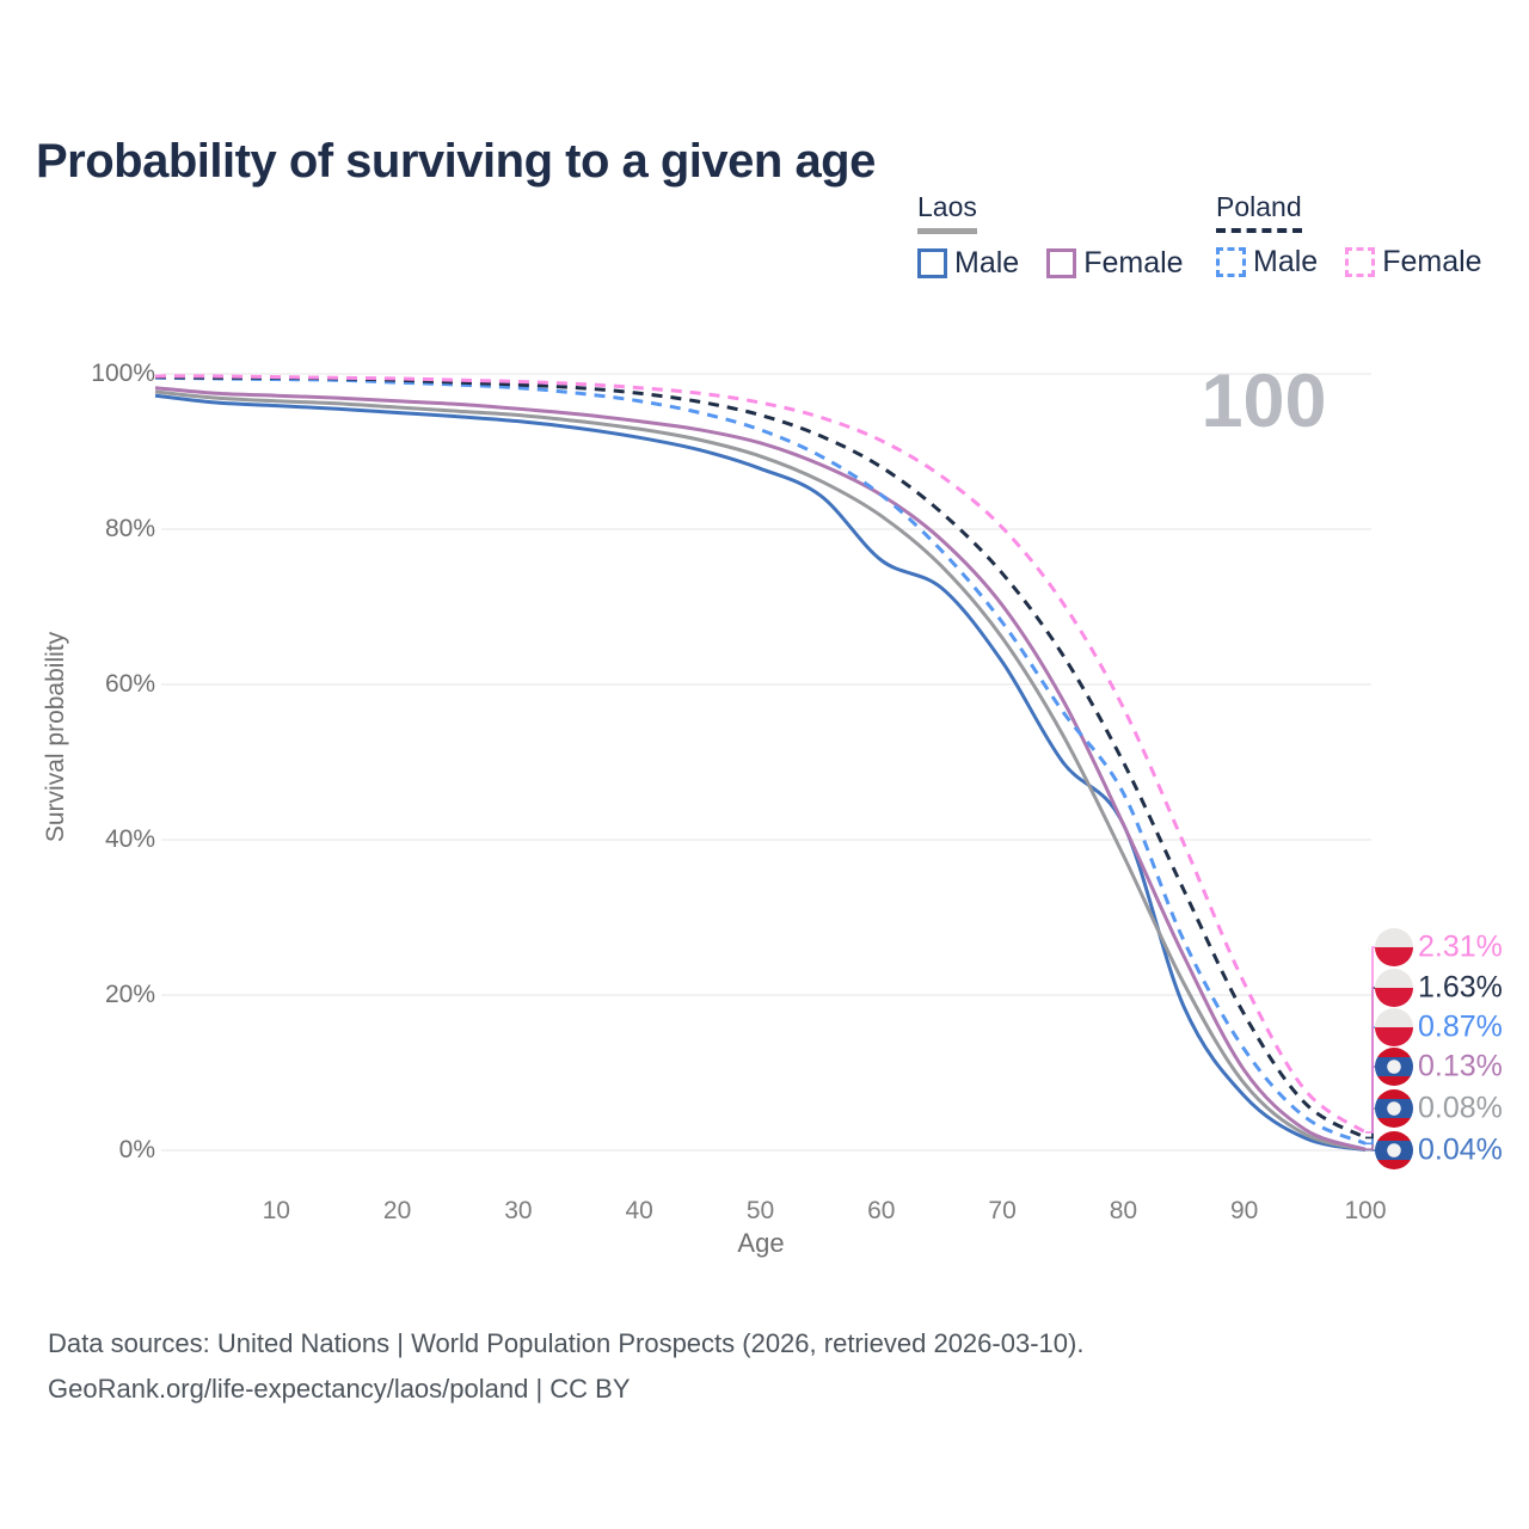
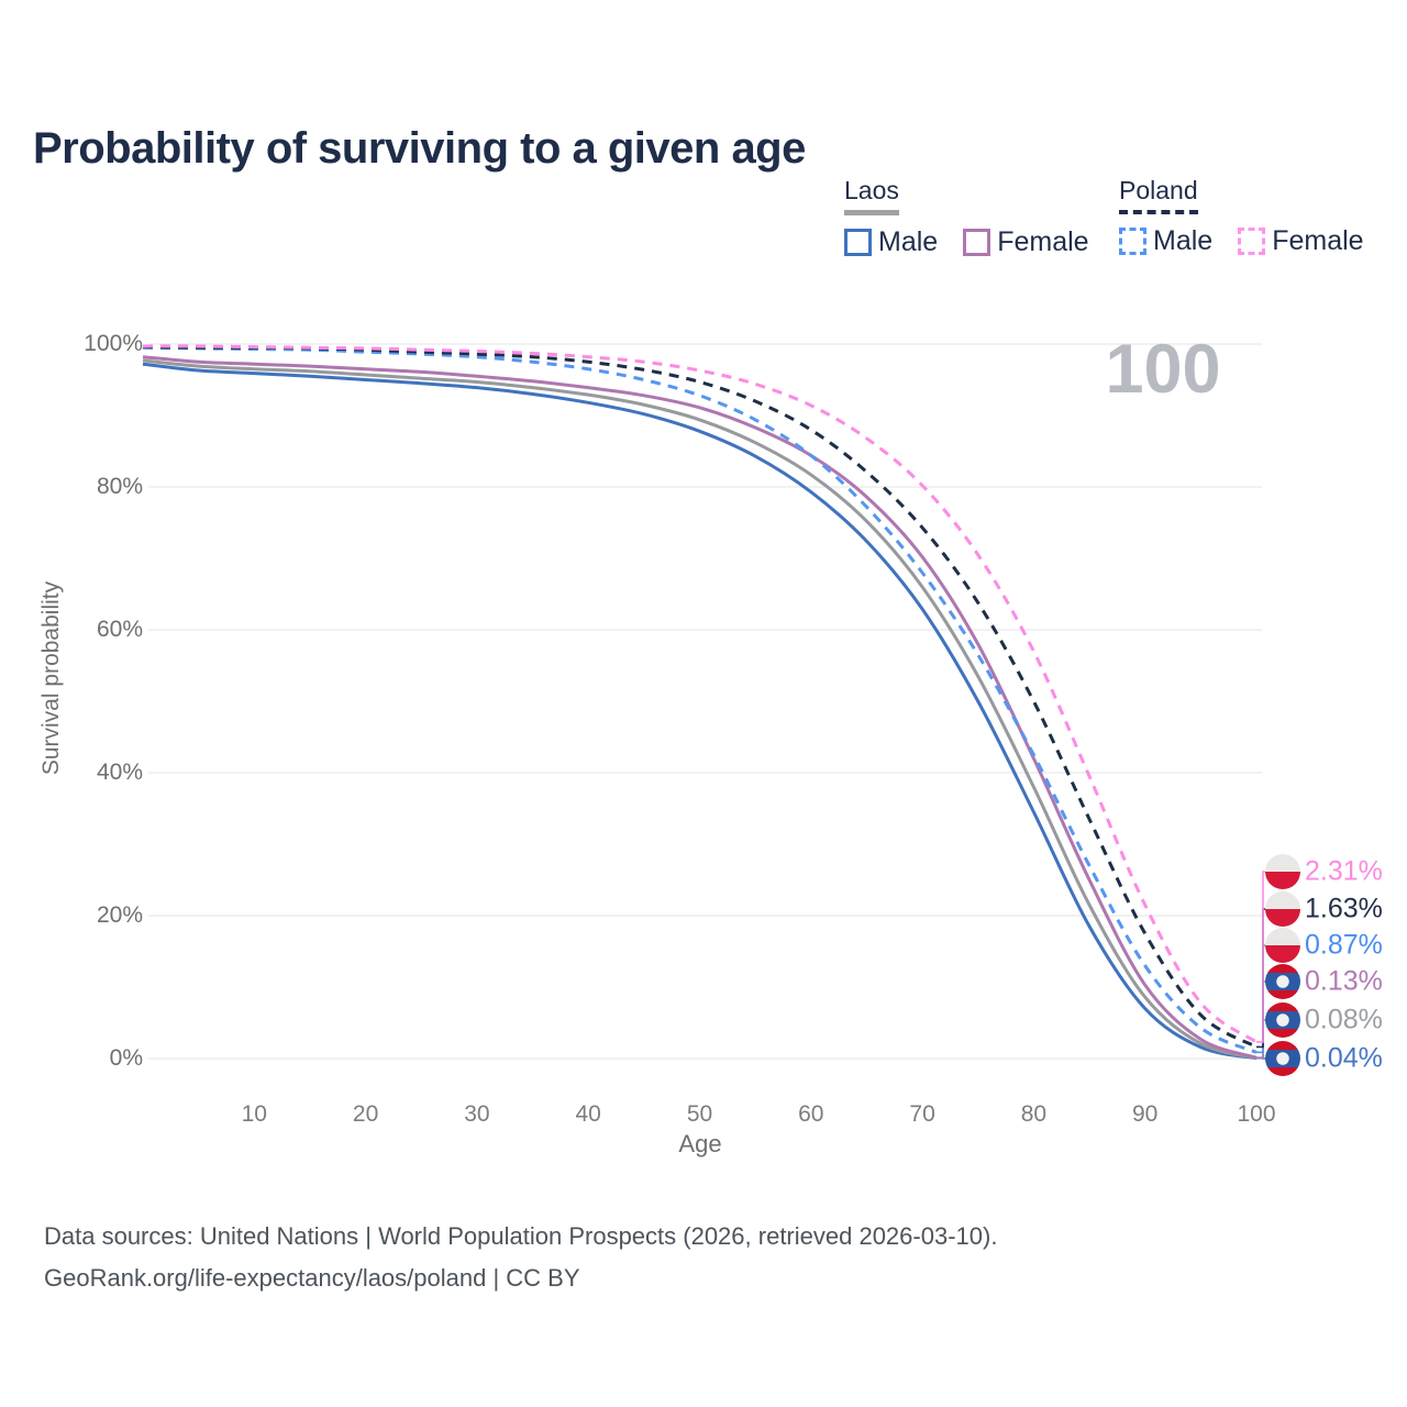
Laos Male/60: 76% -> 79%
Laos Male/80: 42% -> 34%
Poland Male/80: 46% -> 42%
